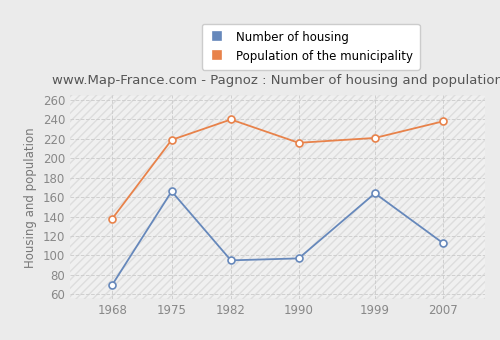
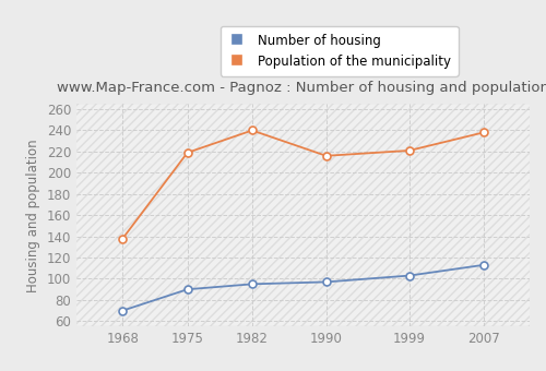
Number of housing/1975: 166 -> 90
Number of housing/1999: 164 -> 103
